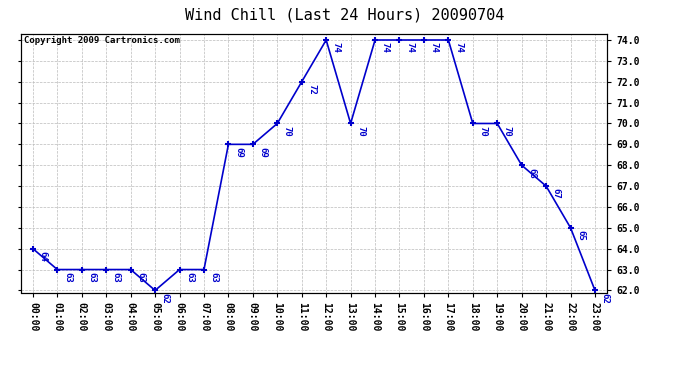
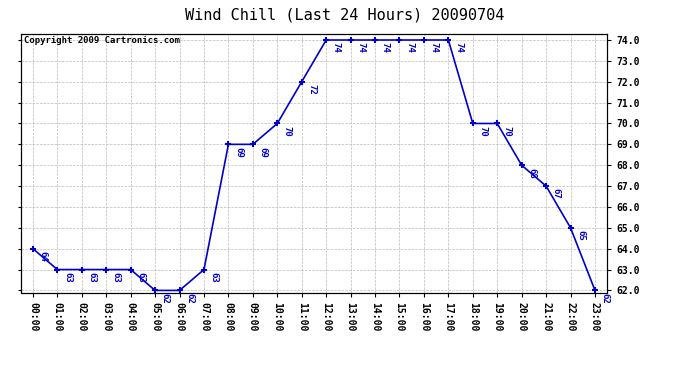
06:00: 63 -> 62
13:00: 70 -> 74
